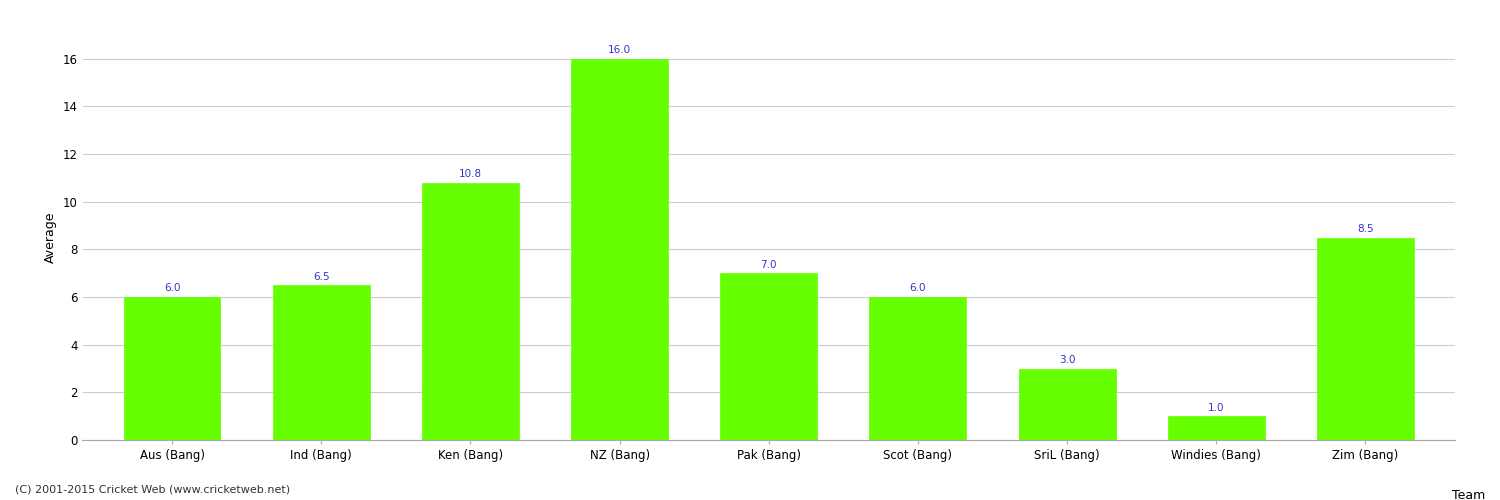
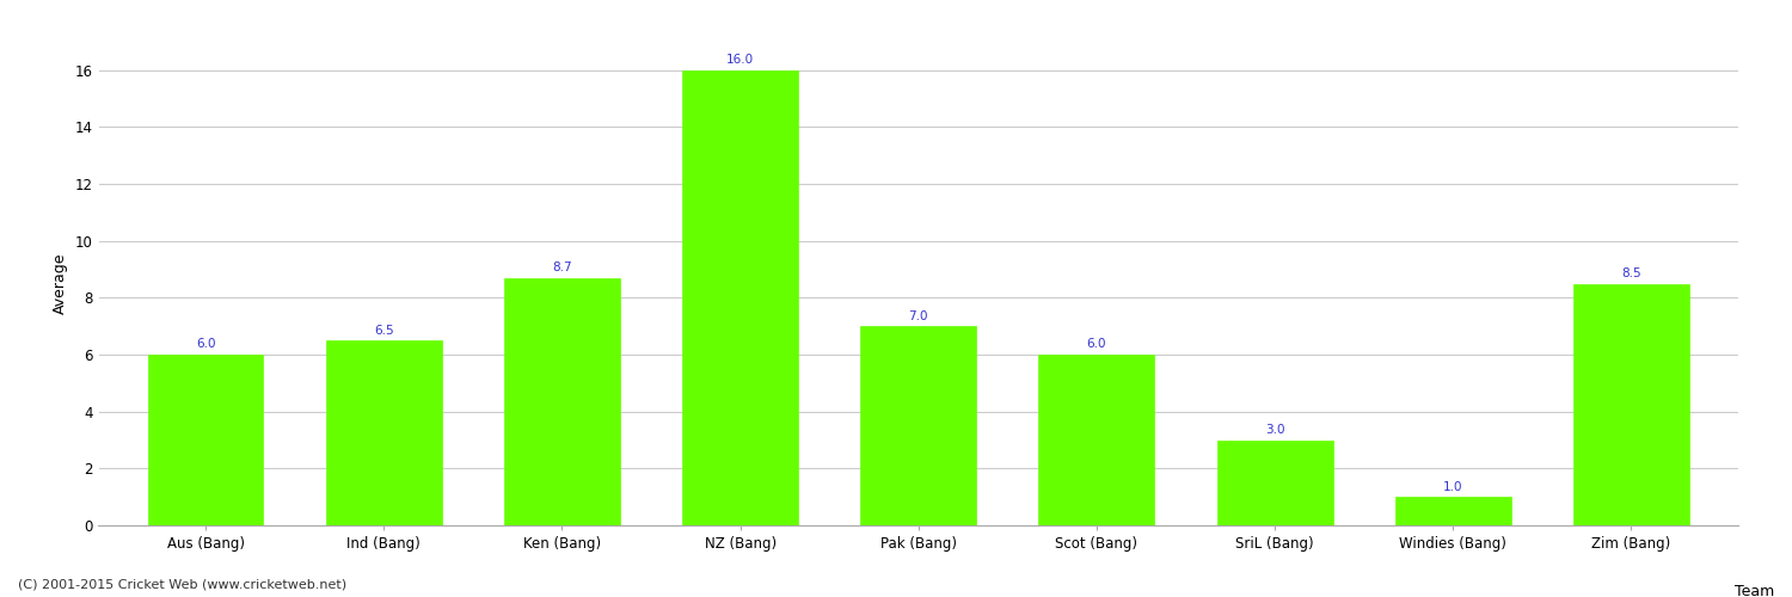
Ken (Bang): 10.8 -> 8.7
